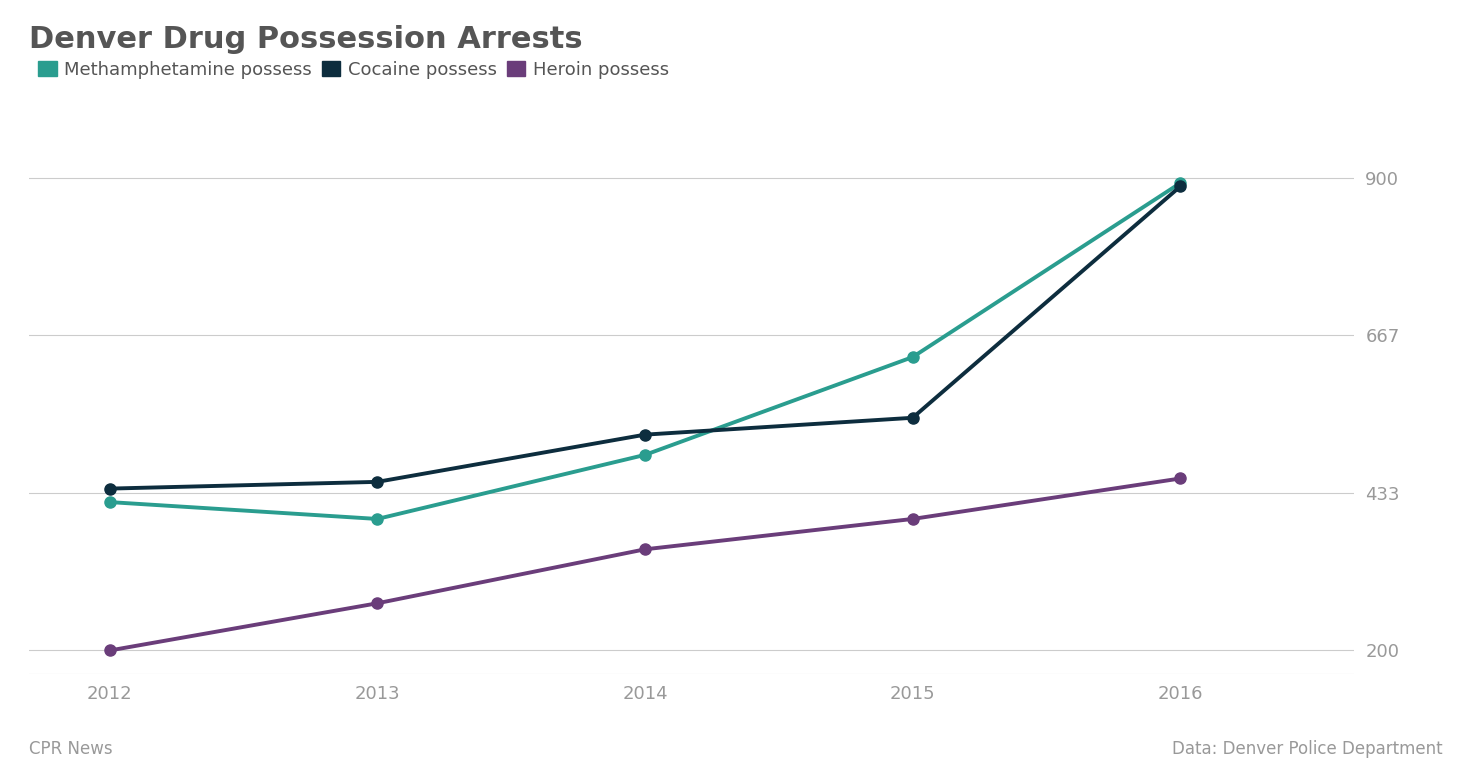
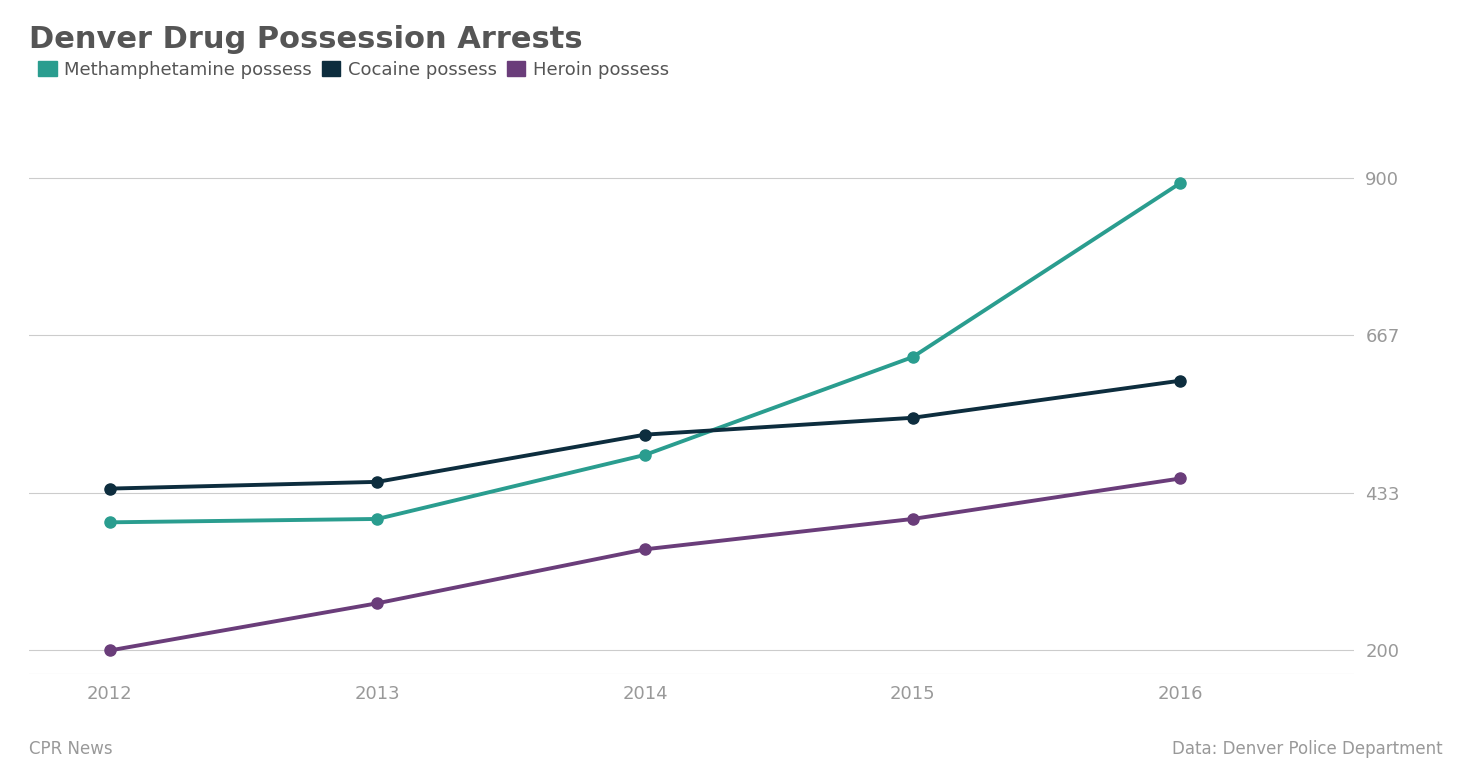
Methamphetamine possess/2012: 420 -> 390
Cocaine possess/2016: 888 -> 600
